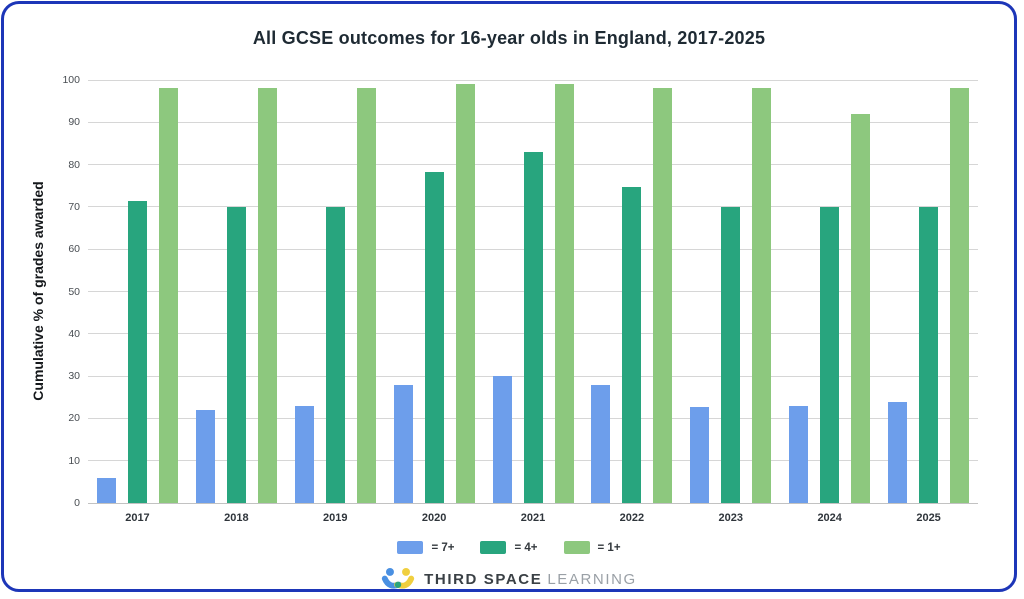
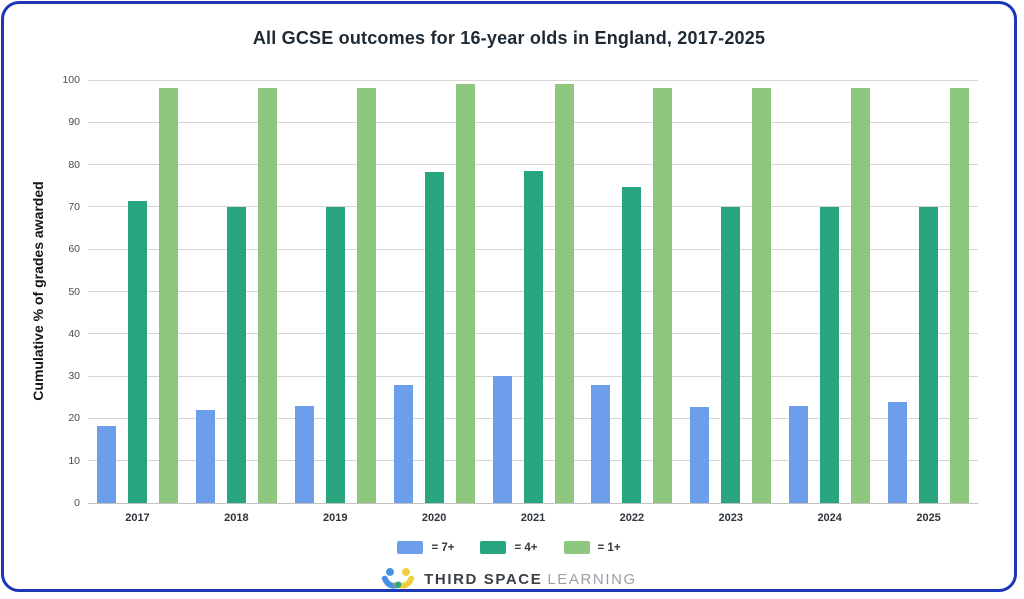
= 7+/2017: 6 -> 18
= 4+/2021: 83 -> 78
= 1+/2024: 92 -> 98
